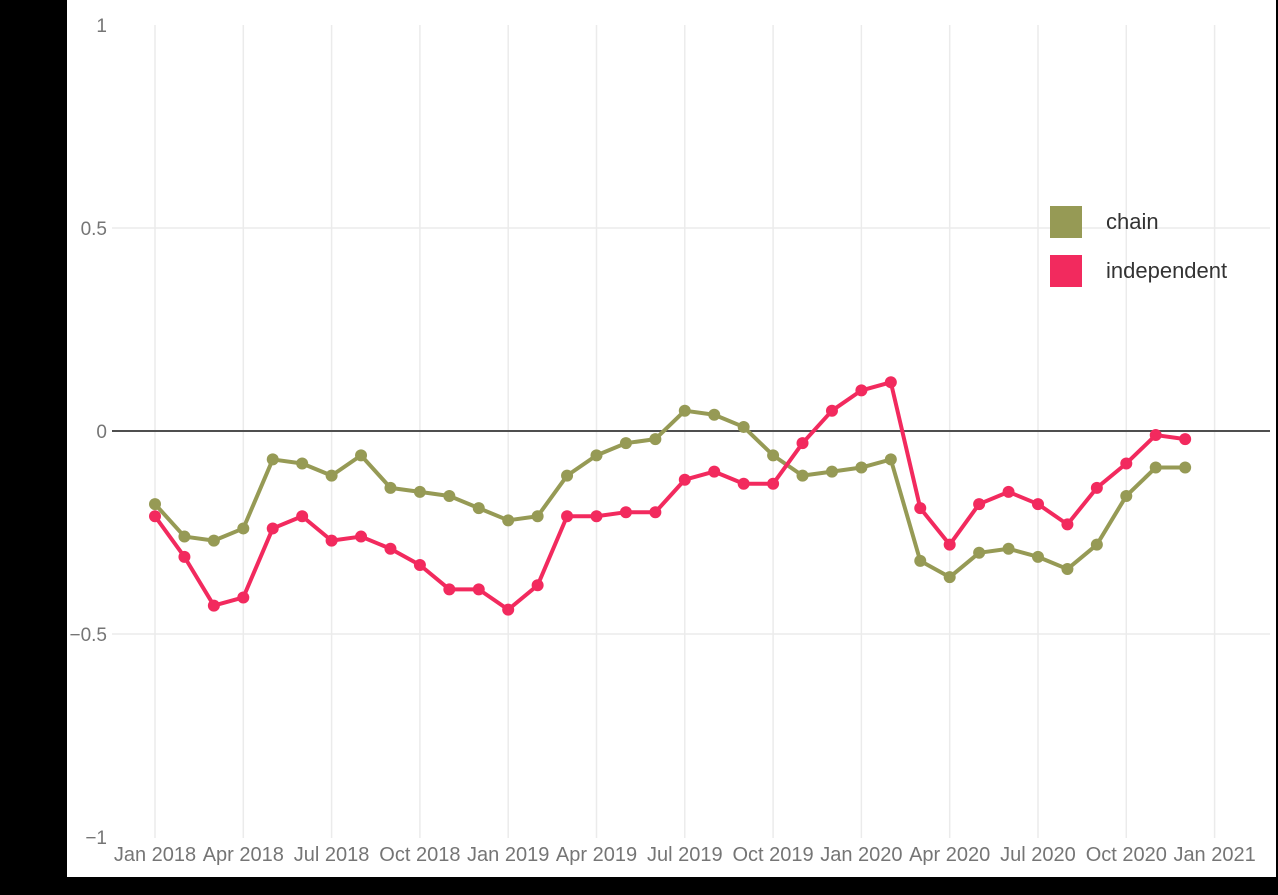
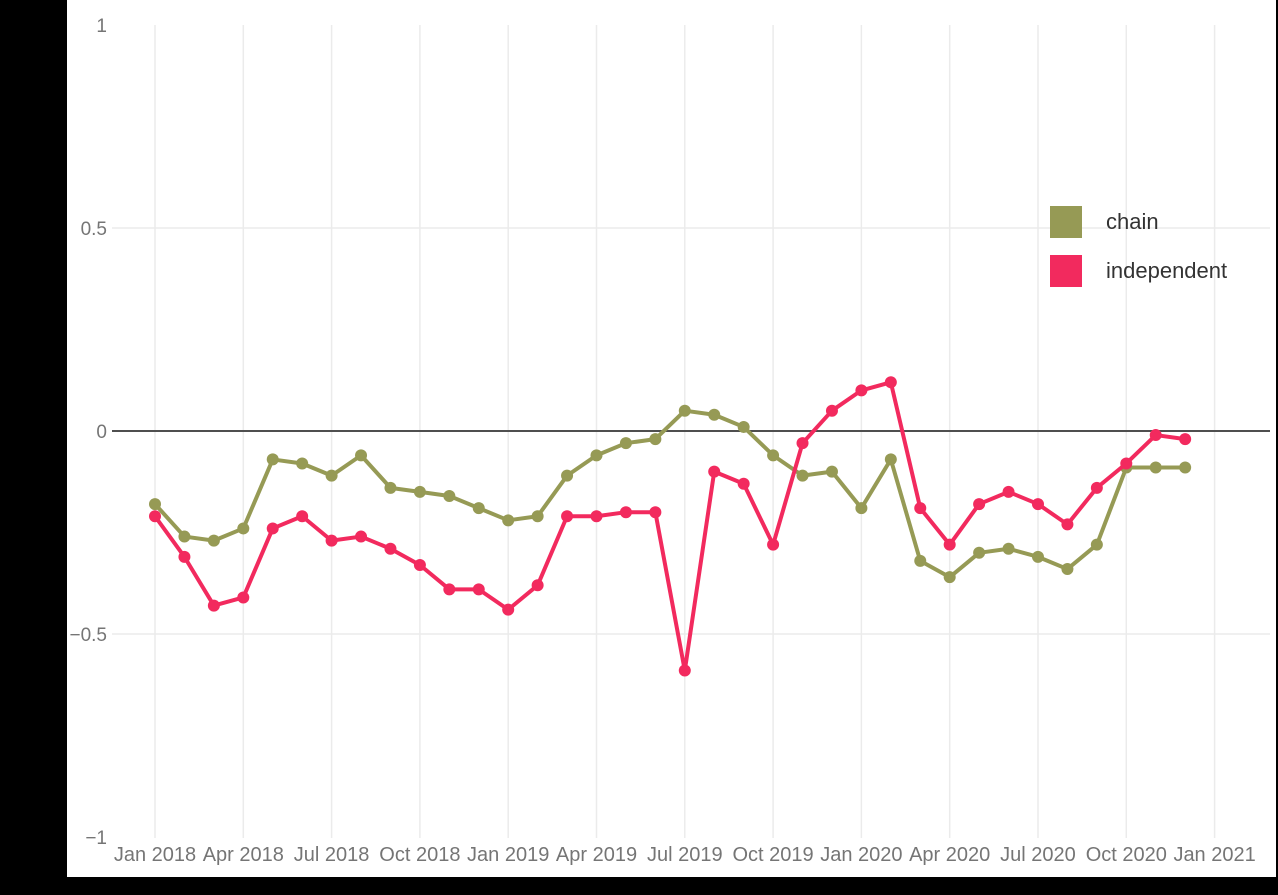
independent/Jul 2019: -0.12 -> -0.59
independent/Oct 2019: -0.13 -> -0.28
chain/Jan 2020: -0.09 -> -0.19
chain/Oct 2020: -0.16 -> -0.09
